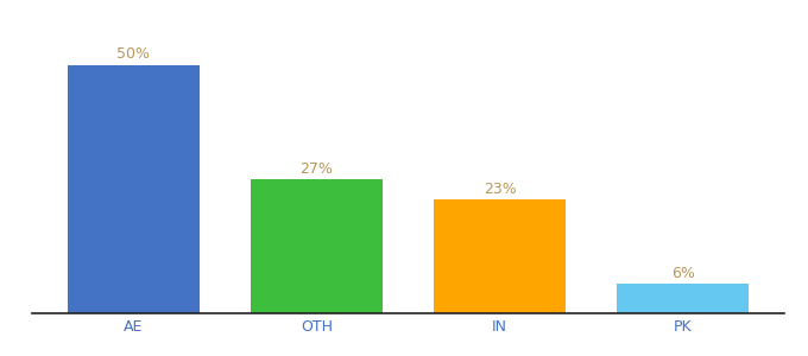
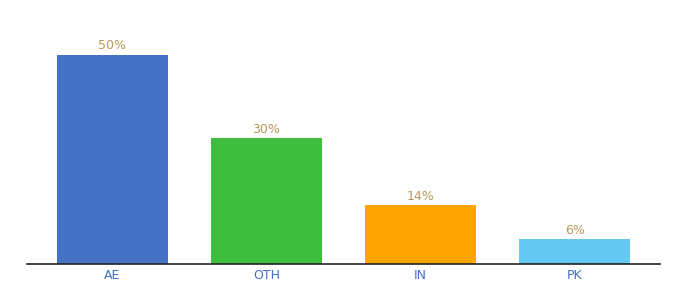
OTH: 27% -> 30%
IN: 23% -> 14%
